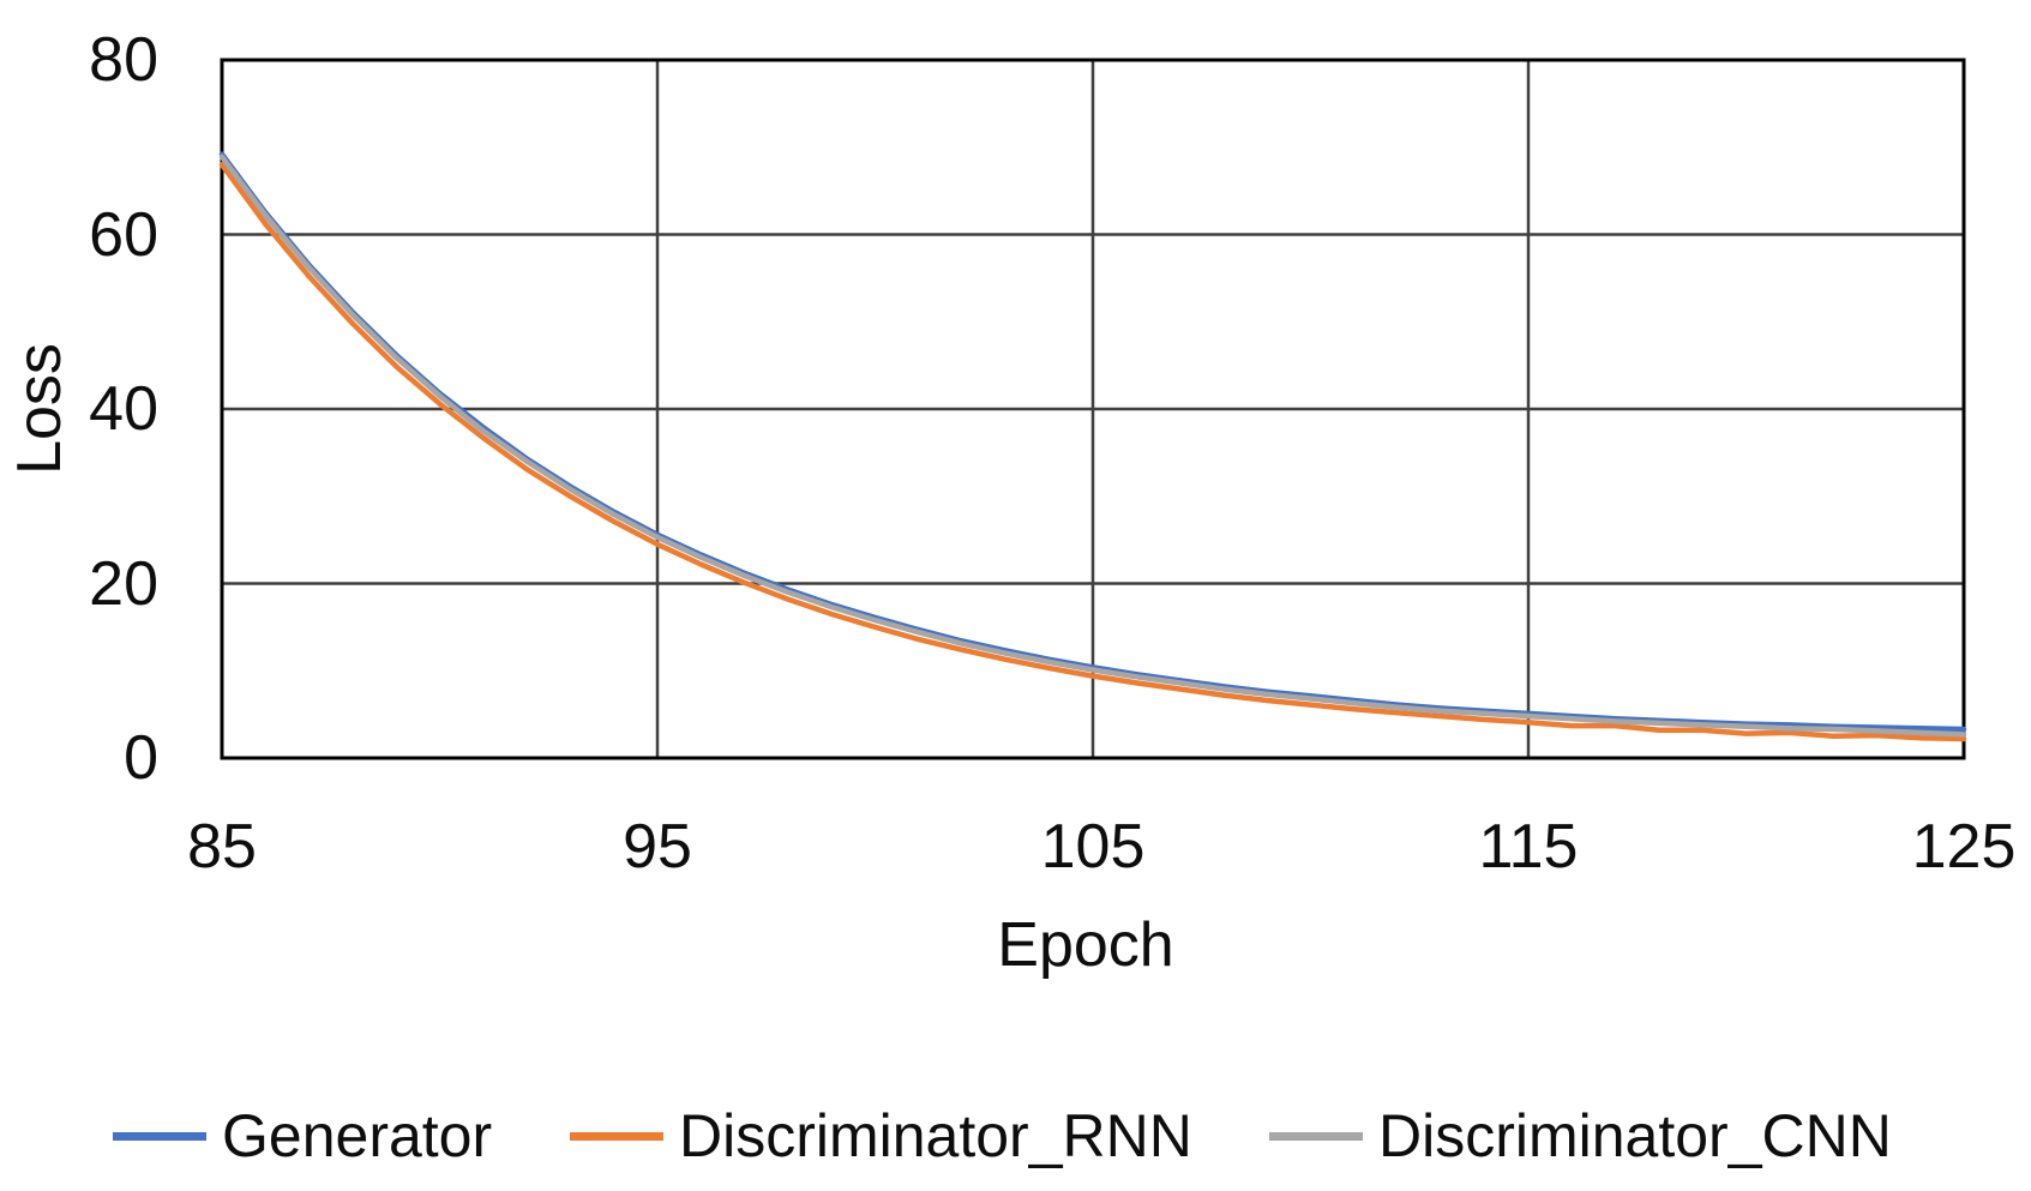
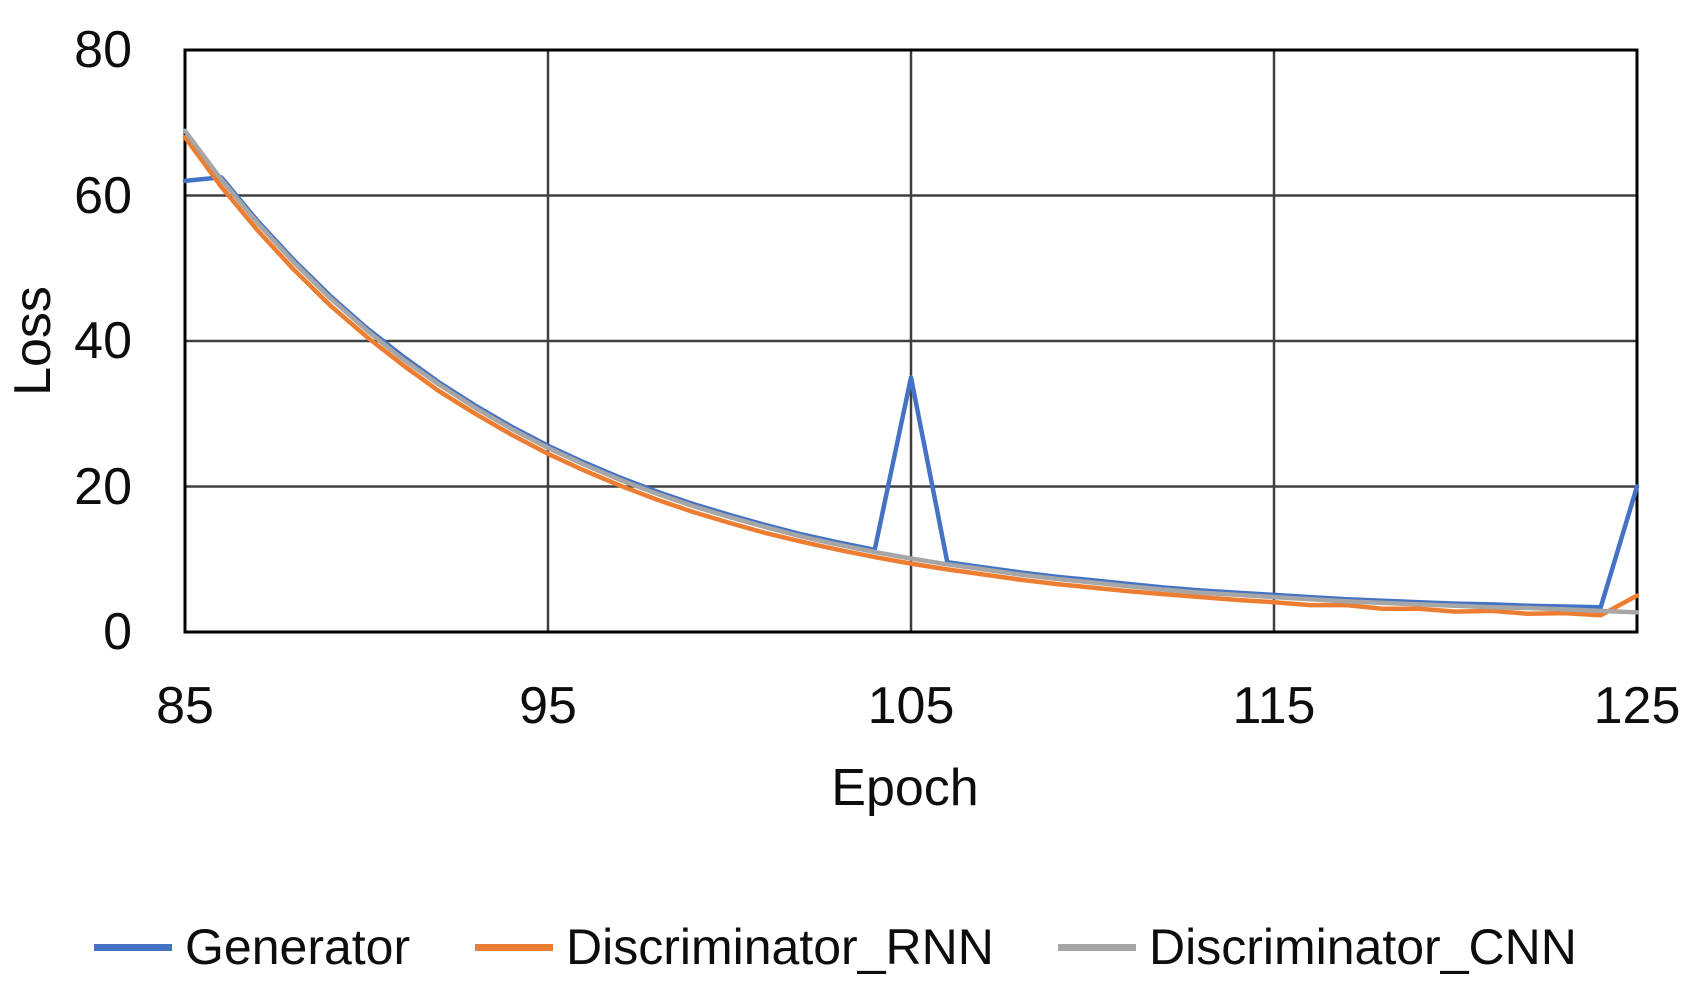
Generator/85: 69 -> 62
Generator/105: 10 -> 35
Generator/125: 3 -> 20
Discriminator_RNN/125: 2 -> 5
